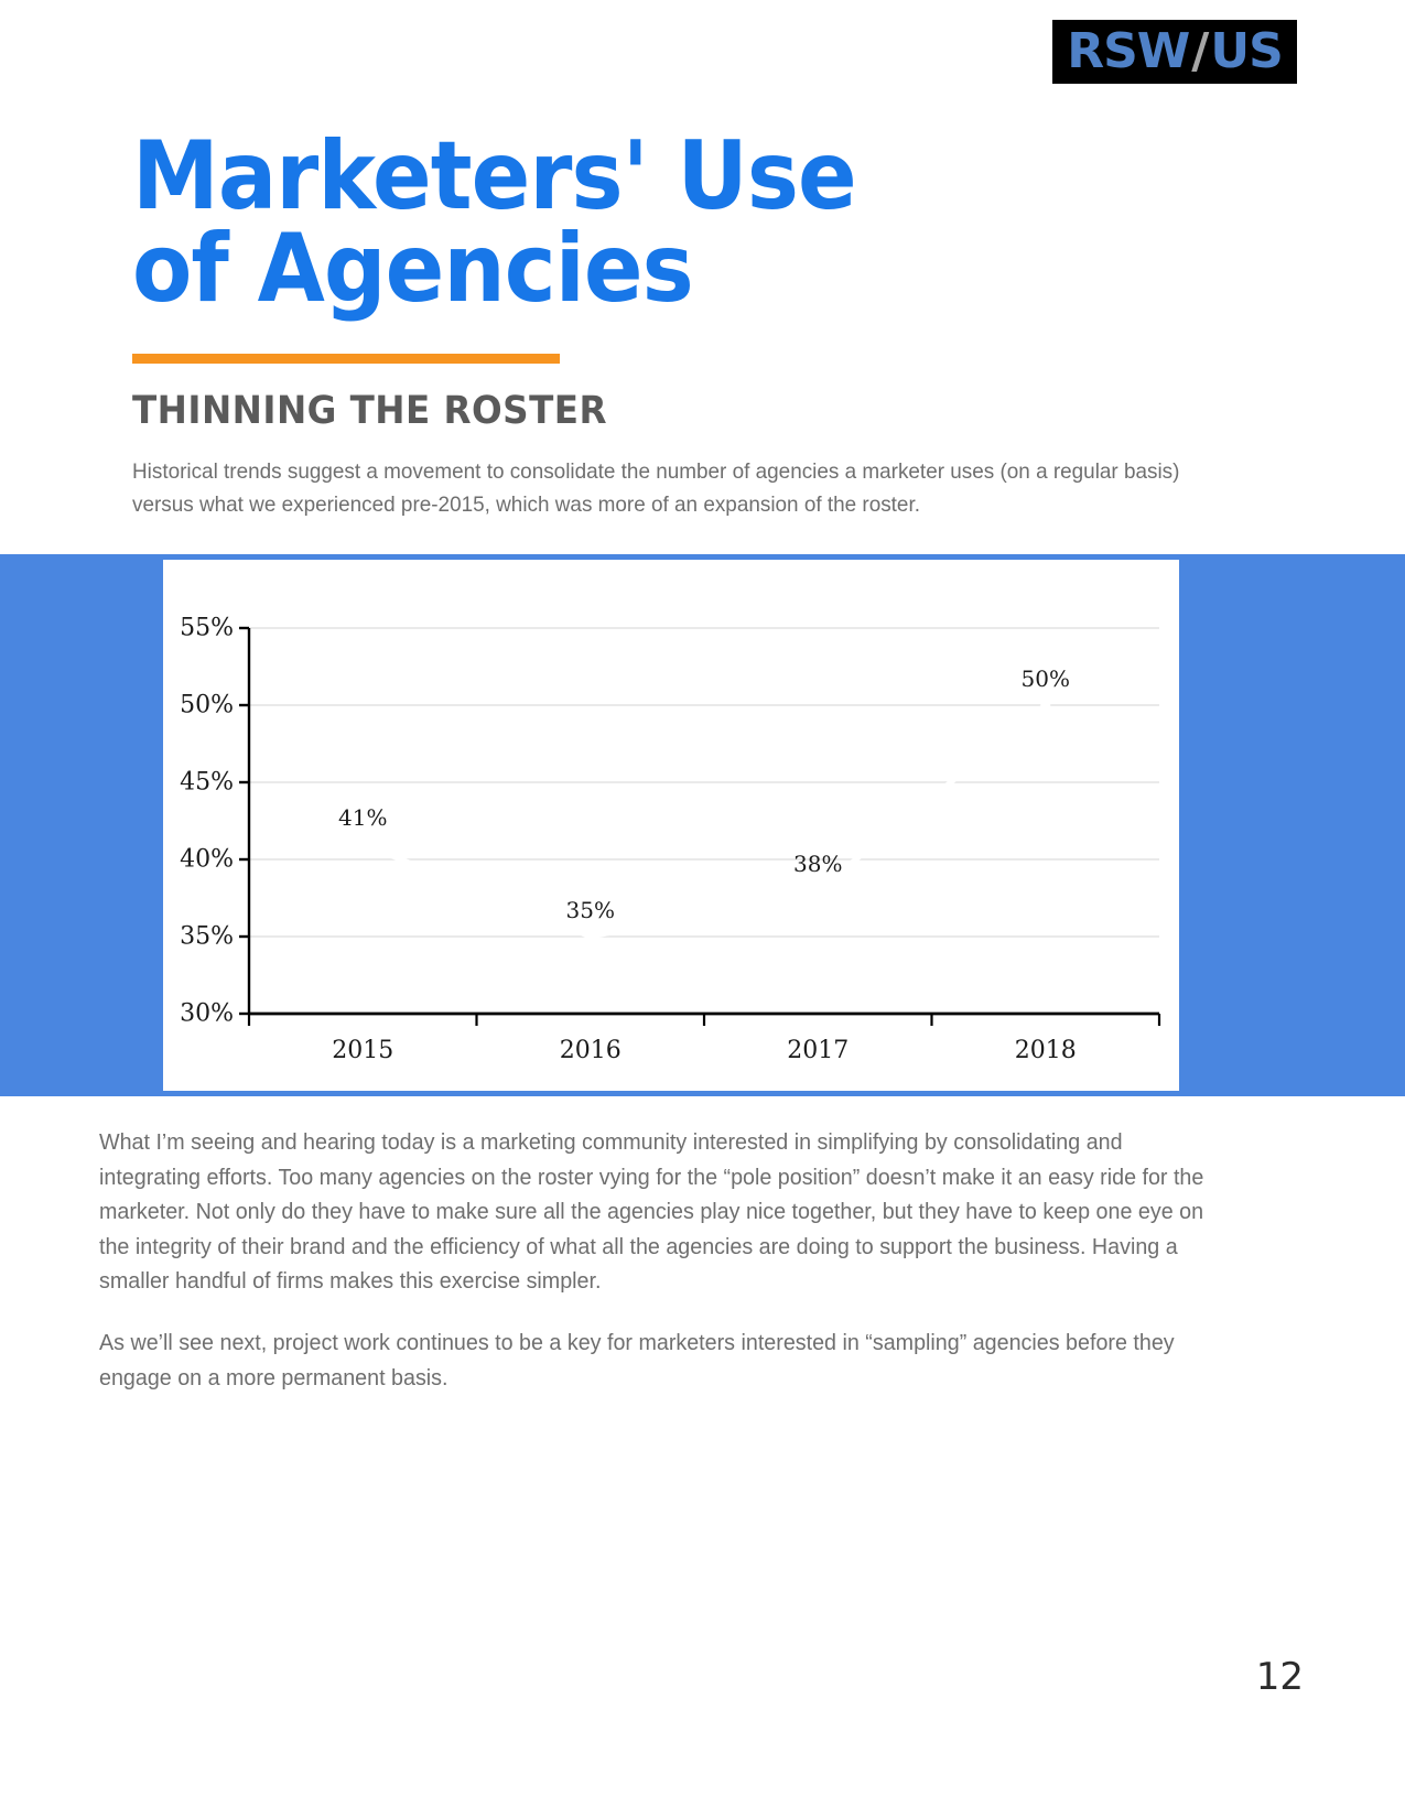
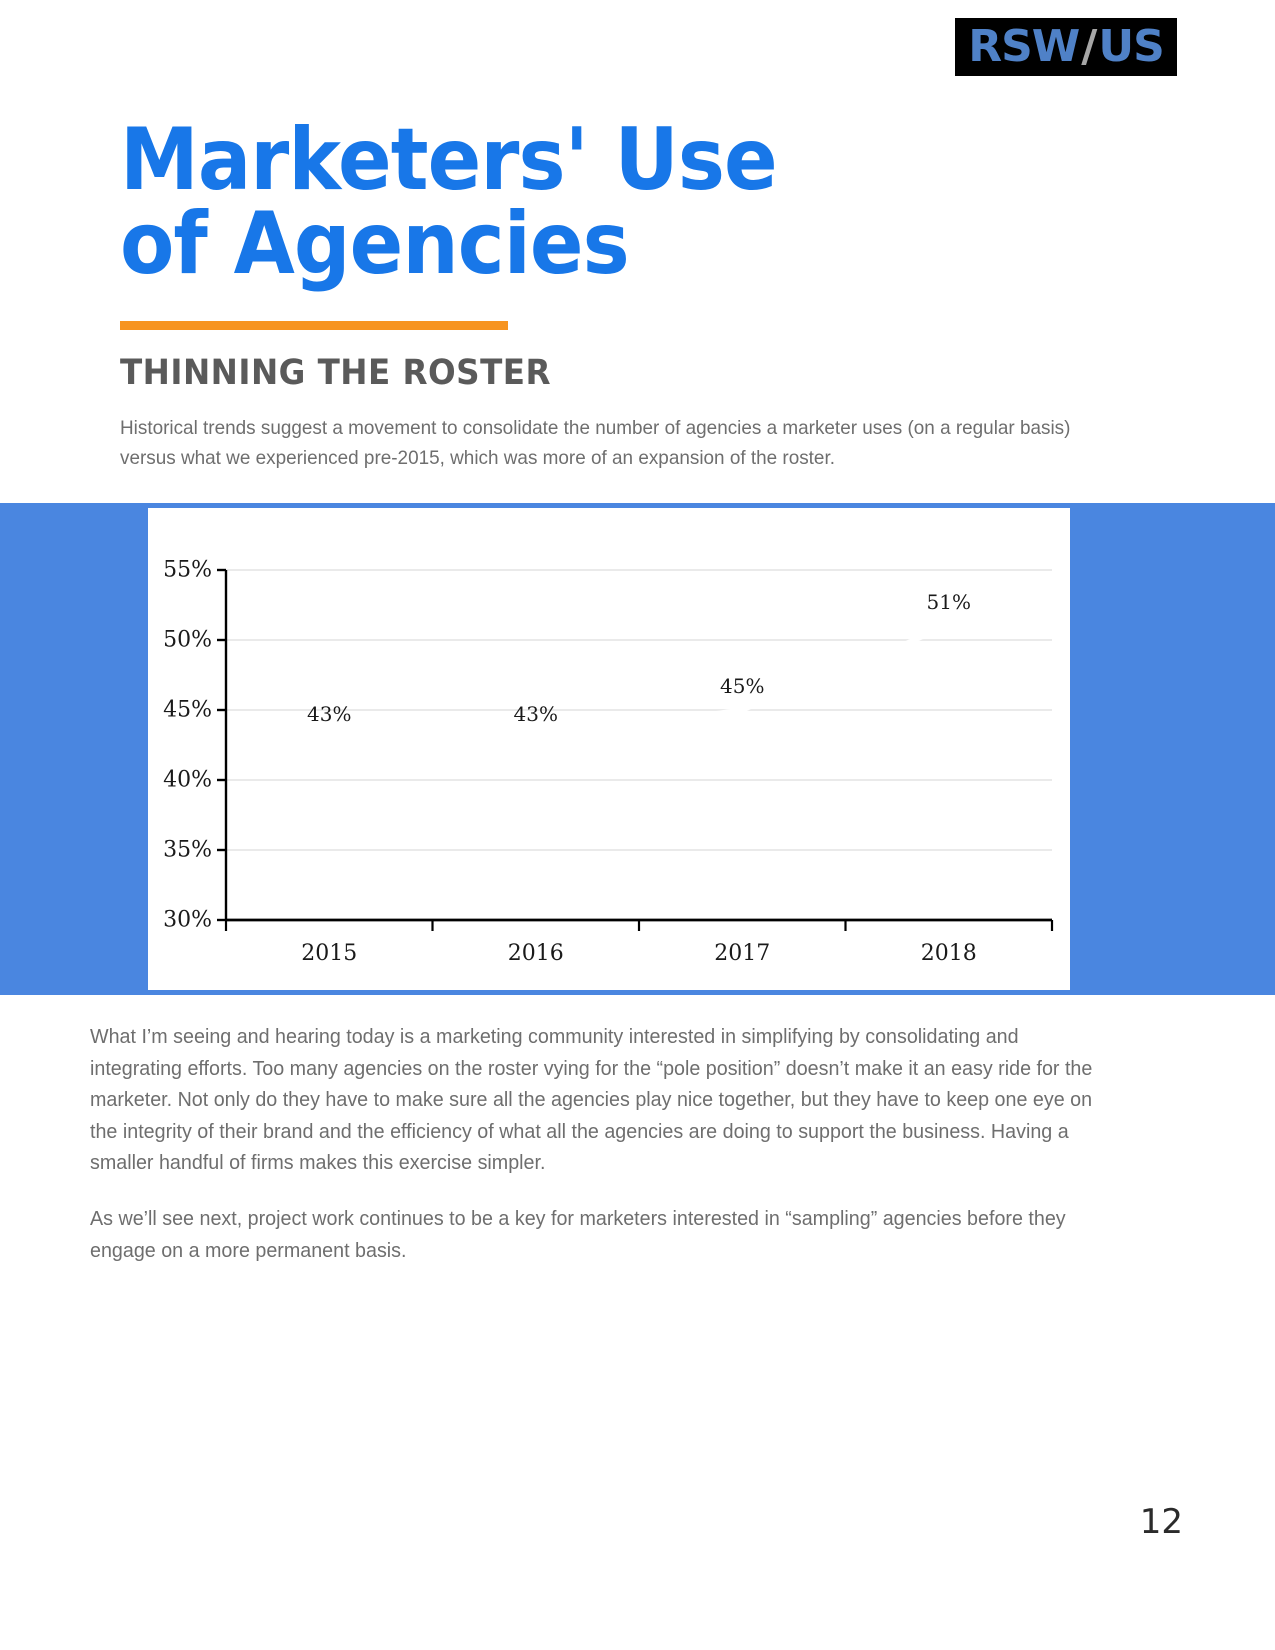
2015: 41% -> 43%
2016: 35% -> 43%
2017: 38% -> 45%
2018: 50% -> 51%
